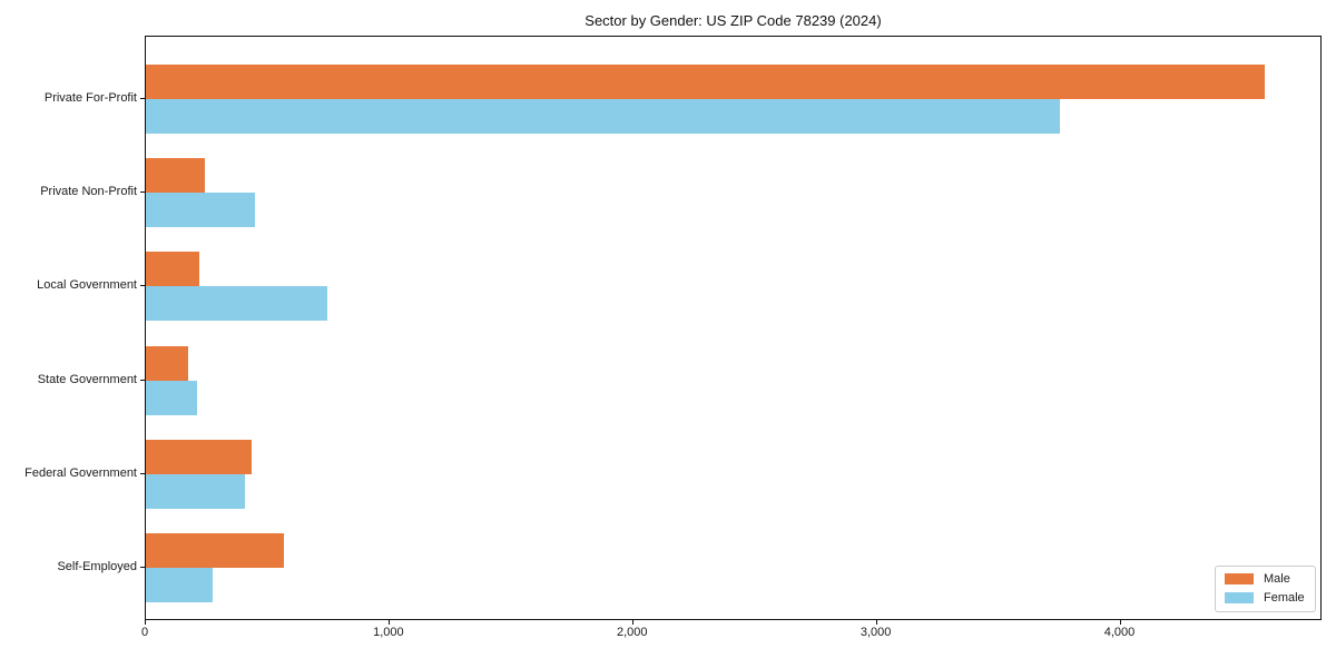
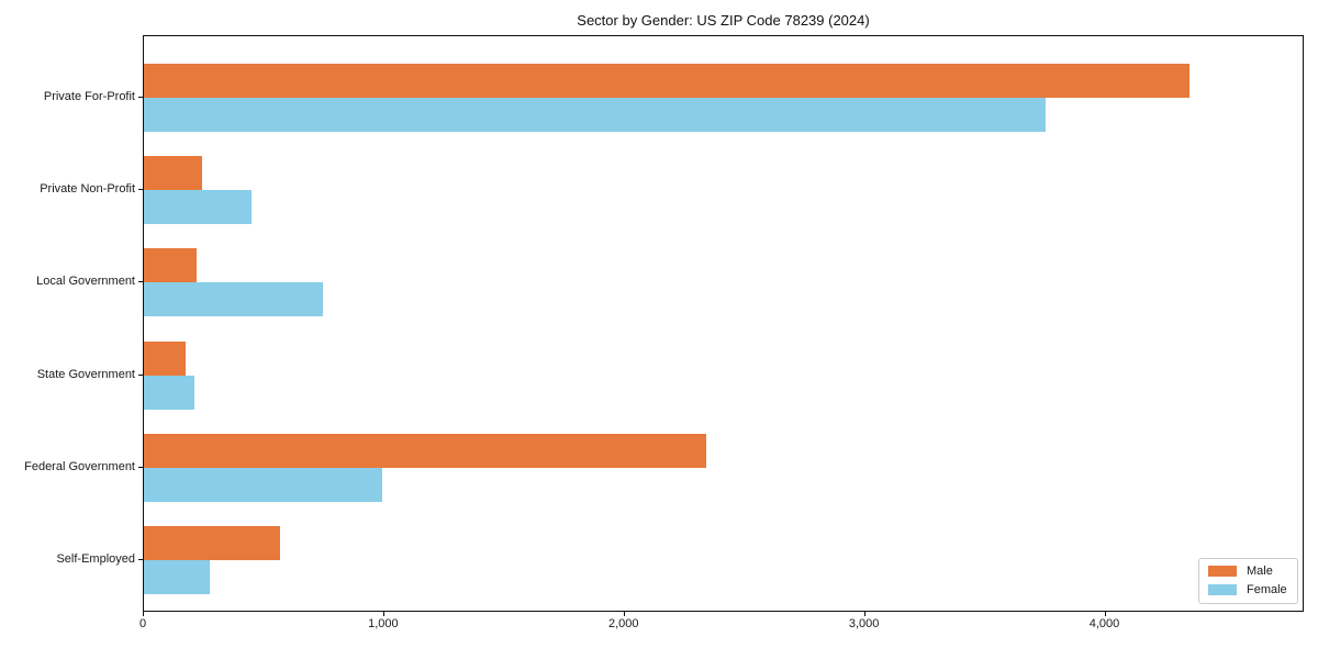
Male/Private For-Profit: 4590 -> 4350
Male/Federal Government: 440 -> 2340
Female/Federal Government: 400 -> 990
